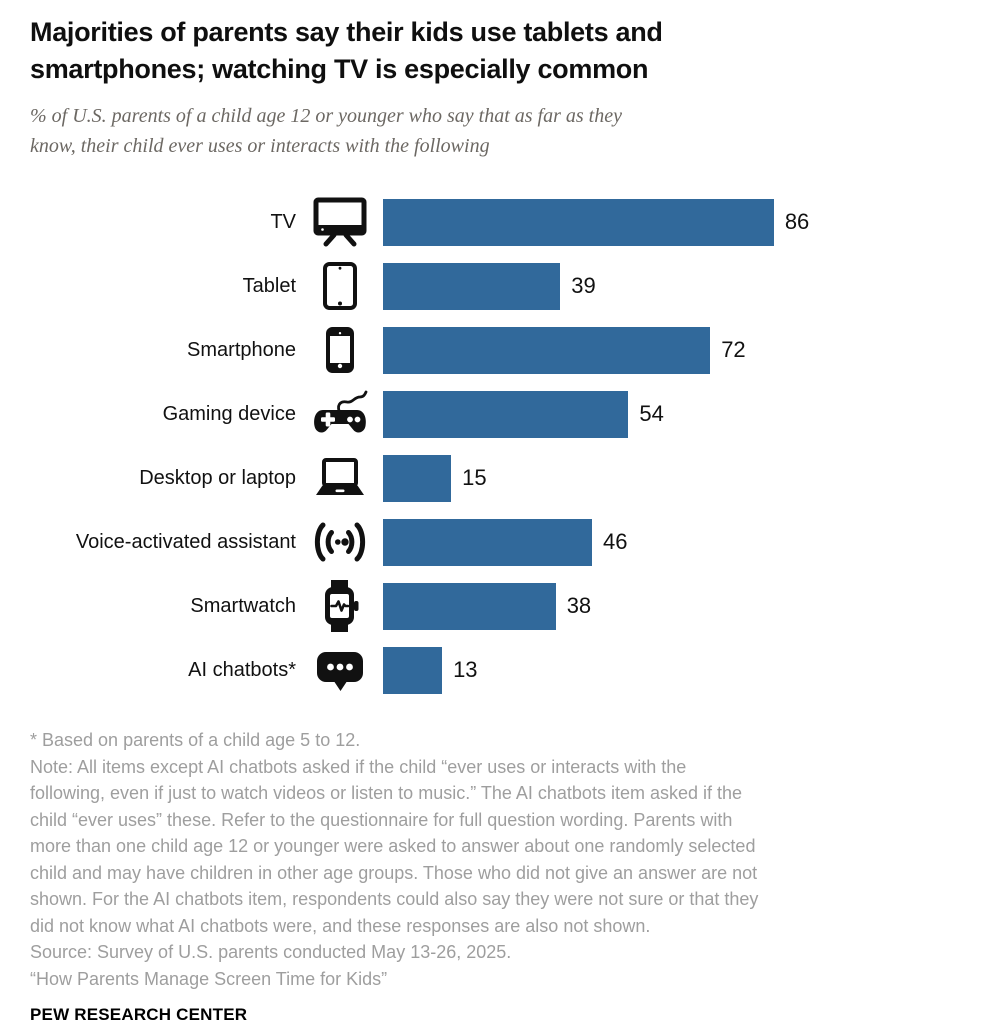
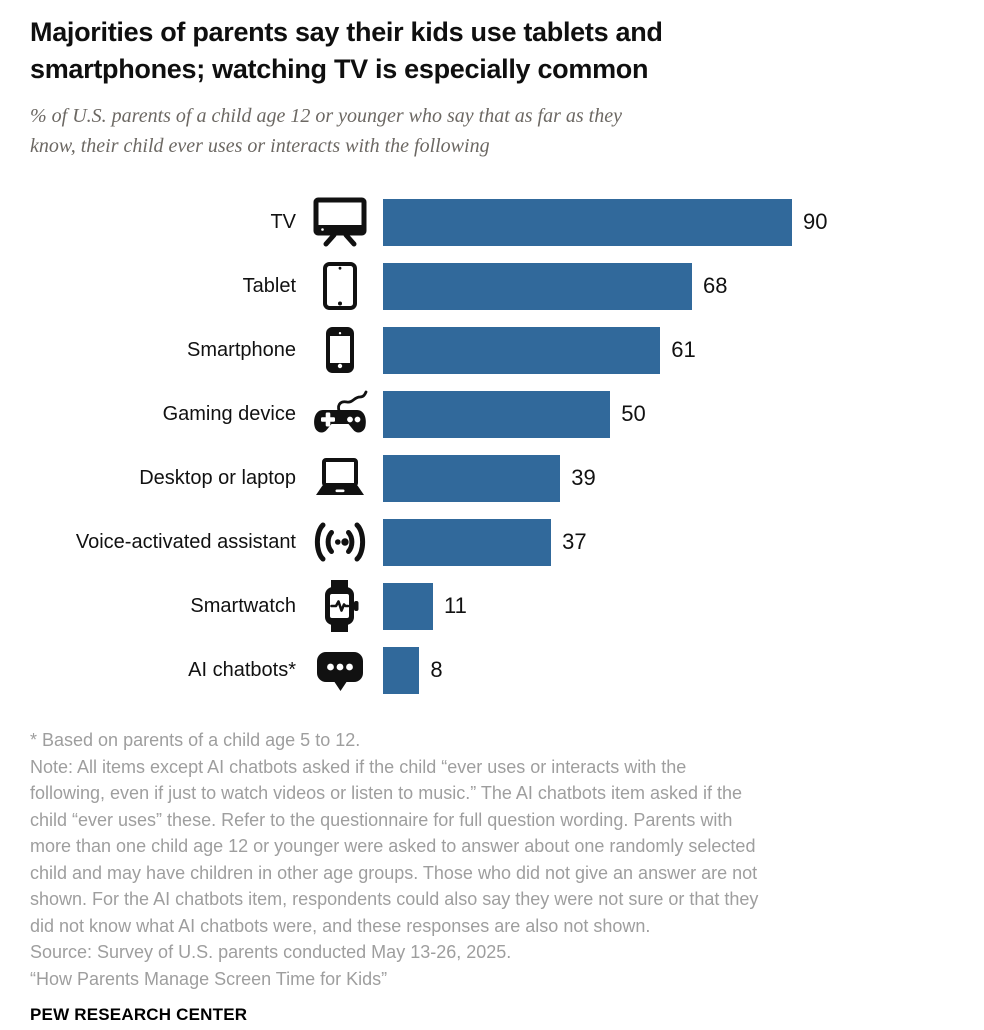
TV: 86 -> 90
Tablet: 39 -> 68
Smartphone: 72 -> 61
Gaming device: 54 -> 50
Desktop or laptop: 15 -> 39
Voice-activated assistant: 46 -> 37
Smartwatch: 38 -> 11
AI chatbots*: 13 -> 8
